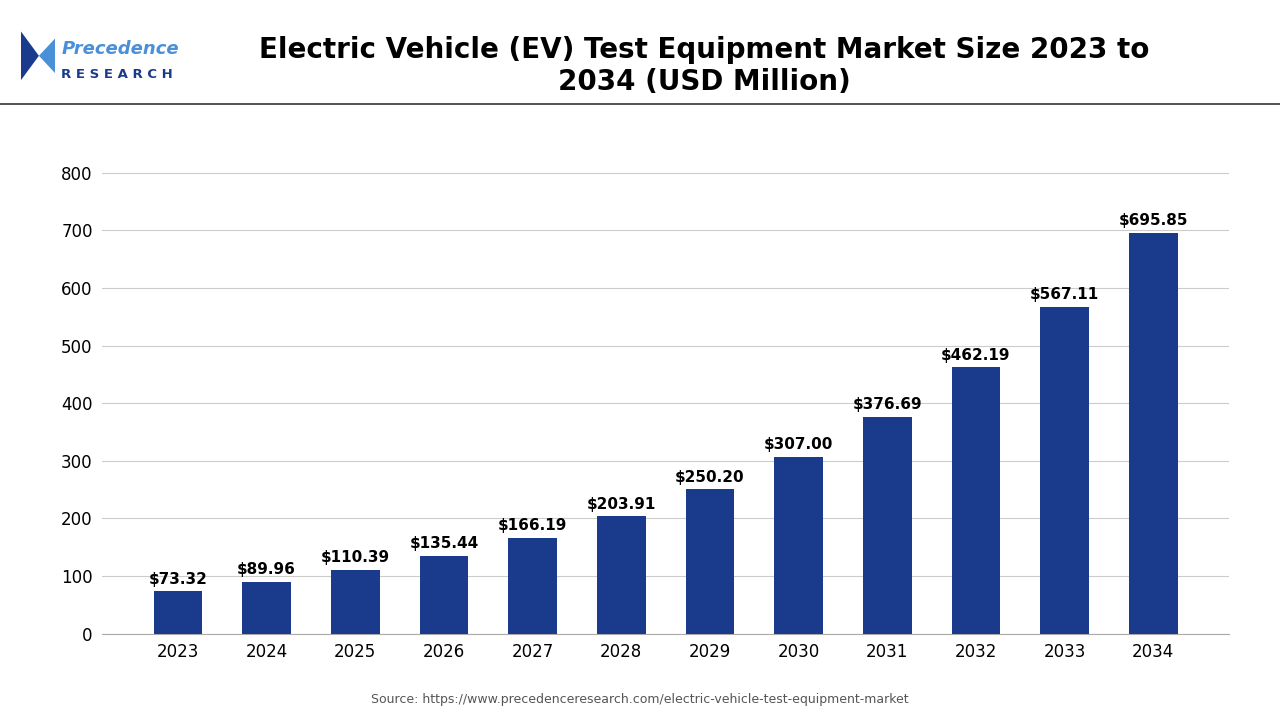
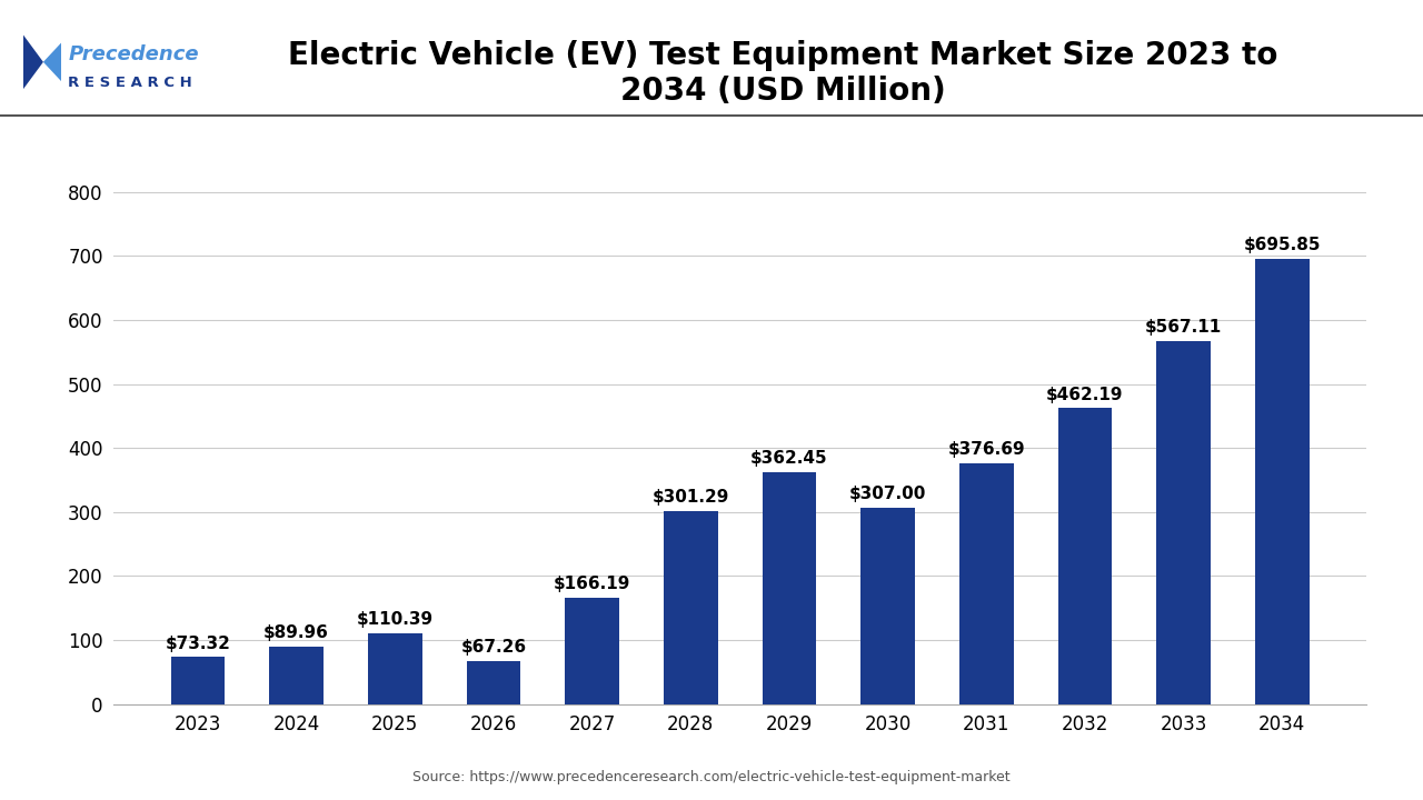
2026: $135.44 -> $67.26
2028: $203.91 -> $301.29
2029: $250.20 -> $362.45
